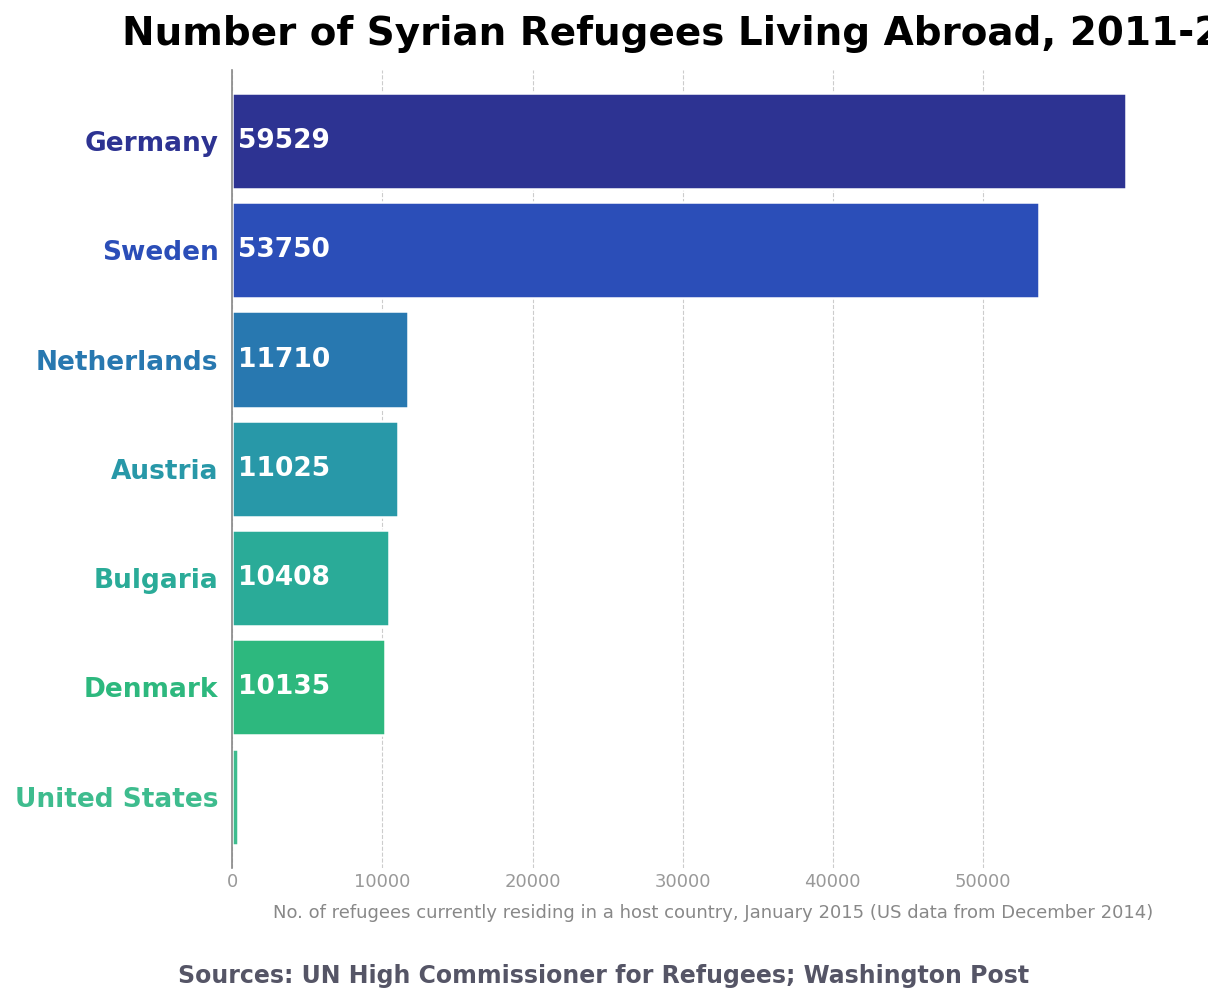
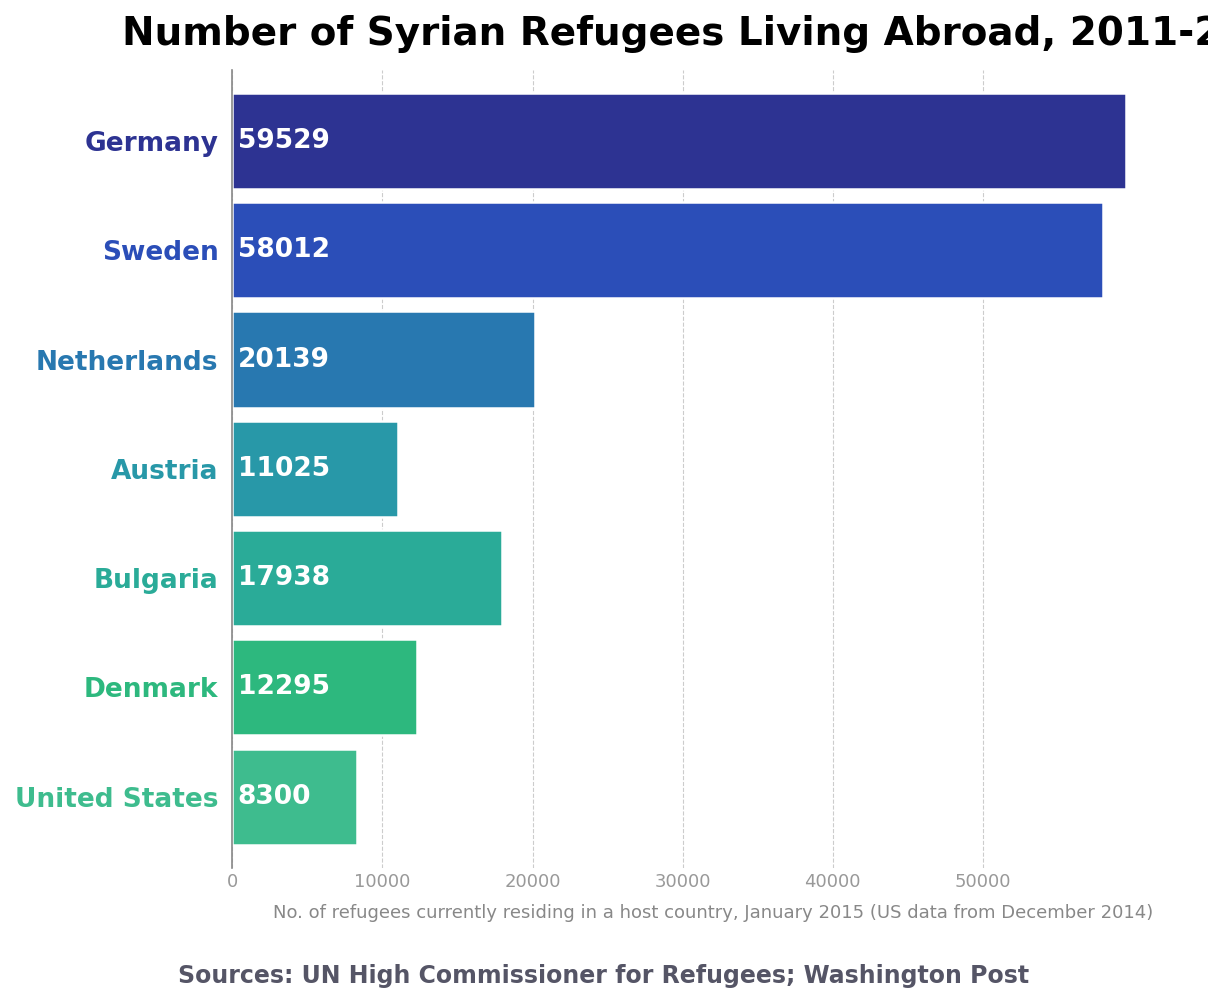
Sweden: 53750 -> 58012
Netherlands: 11710 -> 20139
Bulgaria: 10408 -> 17938
Denmark: 10135 -> 12295
United States: 400 -> 8300
